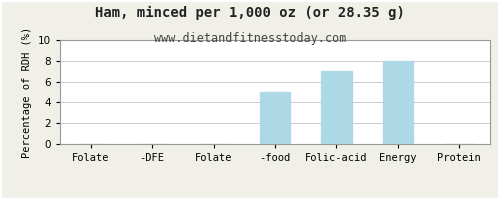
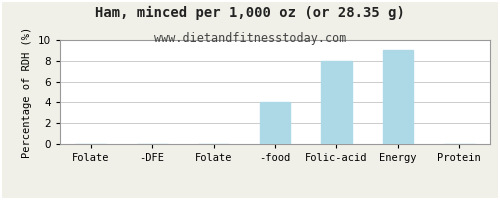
-food: 5 -> 4
Folic-acid: 7 -> 8
Energy: 8 -> 9
